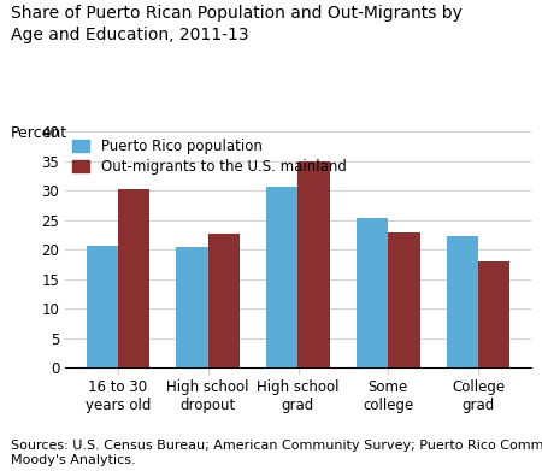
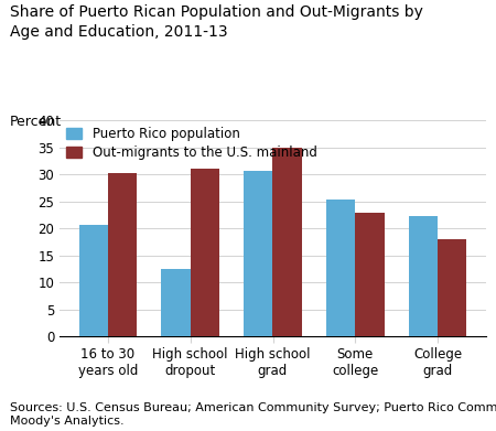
Puerto Rico population/High school dropout: 20.4 -> 12.5
Out-migrants to the U.S. mainland/High school dropout: 22.7 -> 31.0
